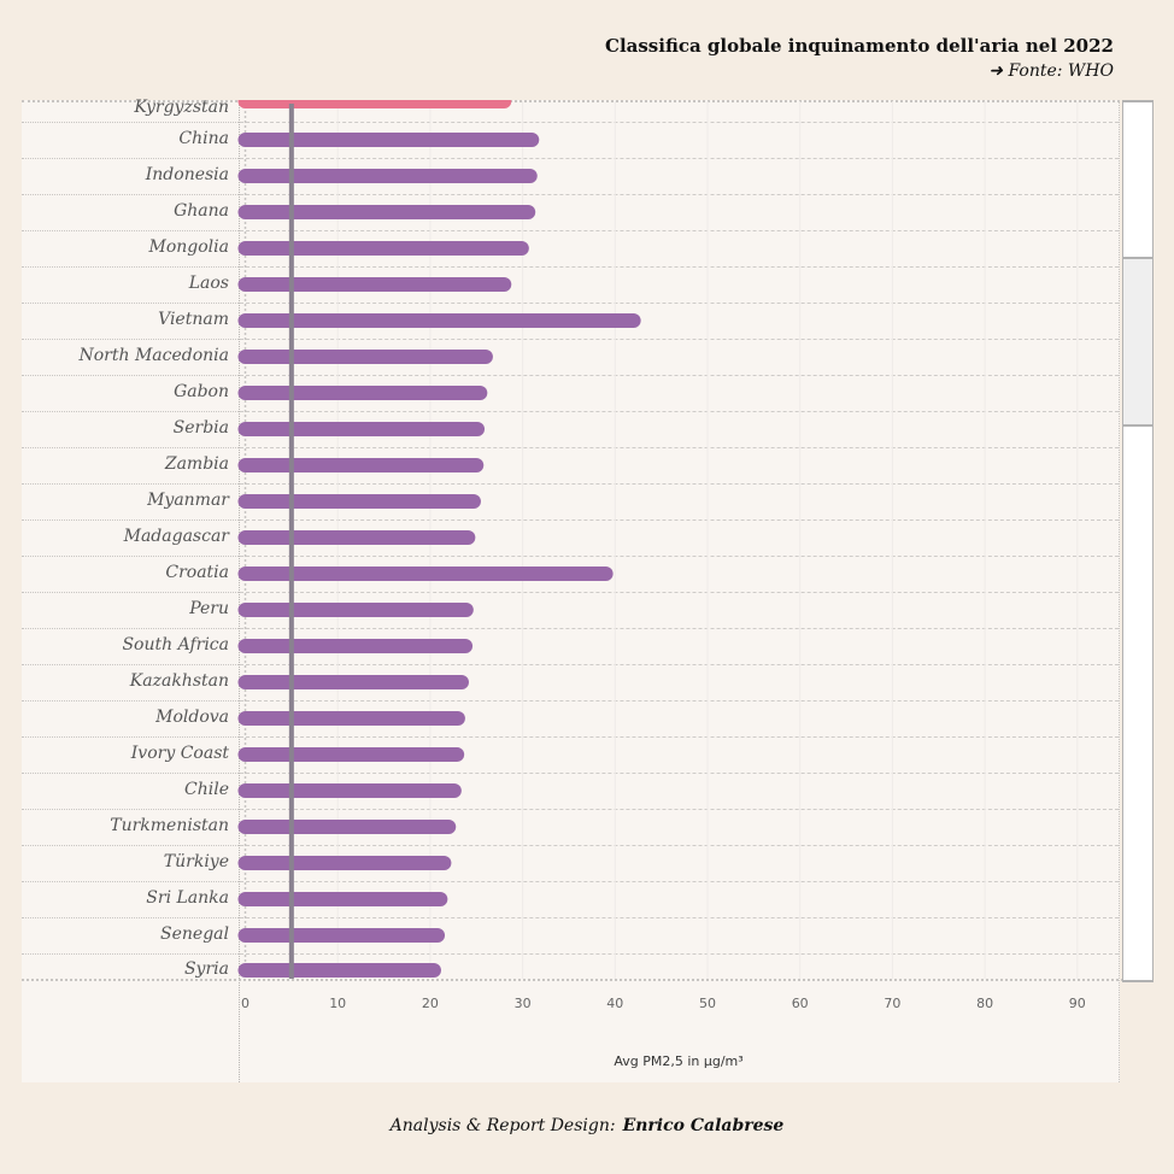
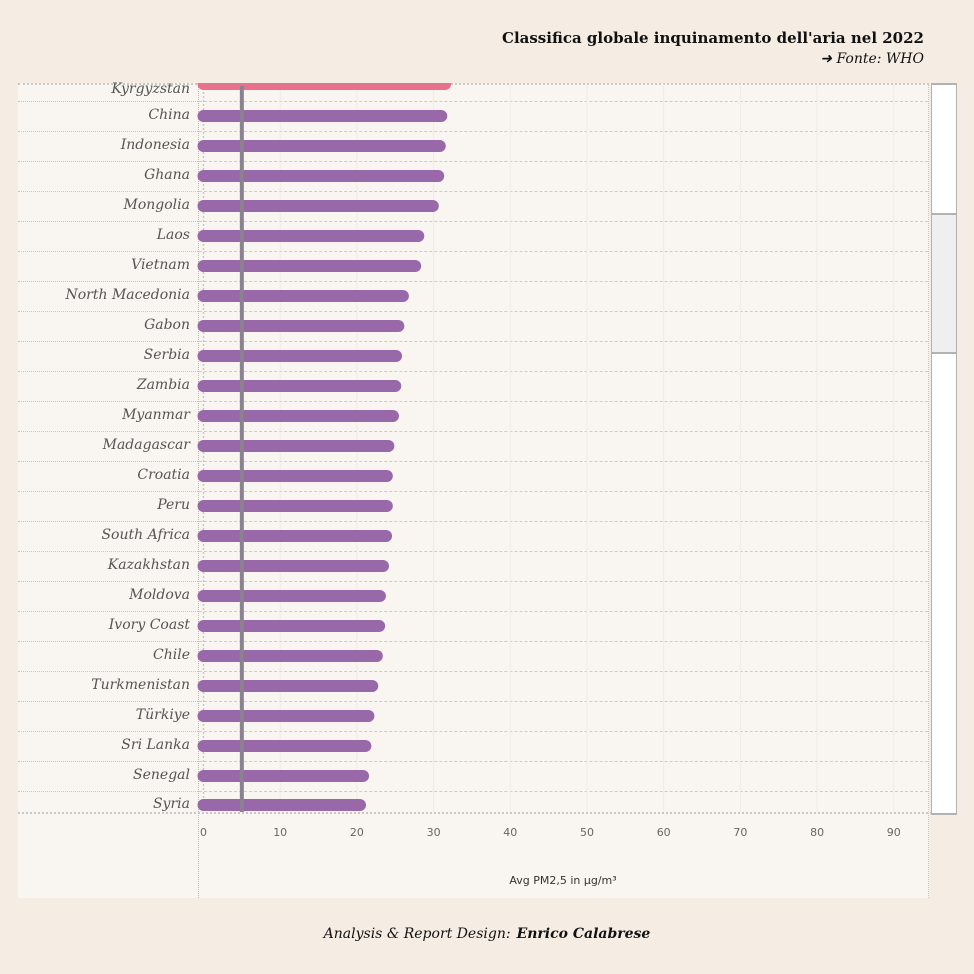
Kyrgyzstan: 28 -> 32
Vietnam: 42 -> 28
Croatia: 39 -> 24
